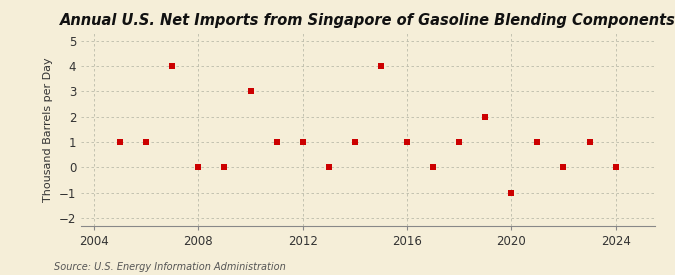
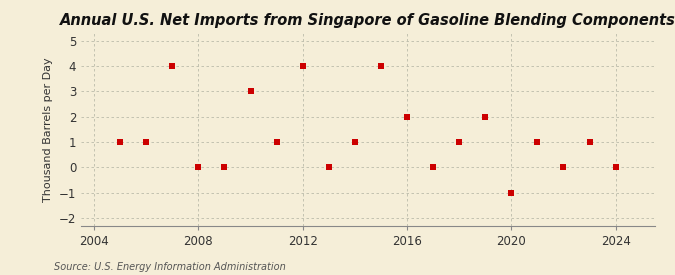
2012: 1 -> 4
2016: 1 -> 2
